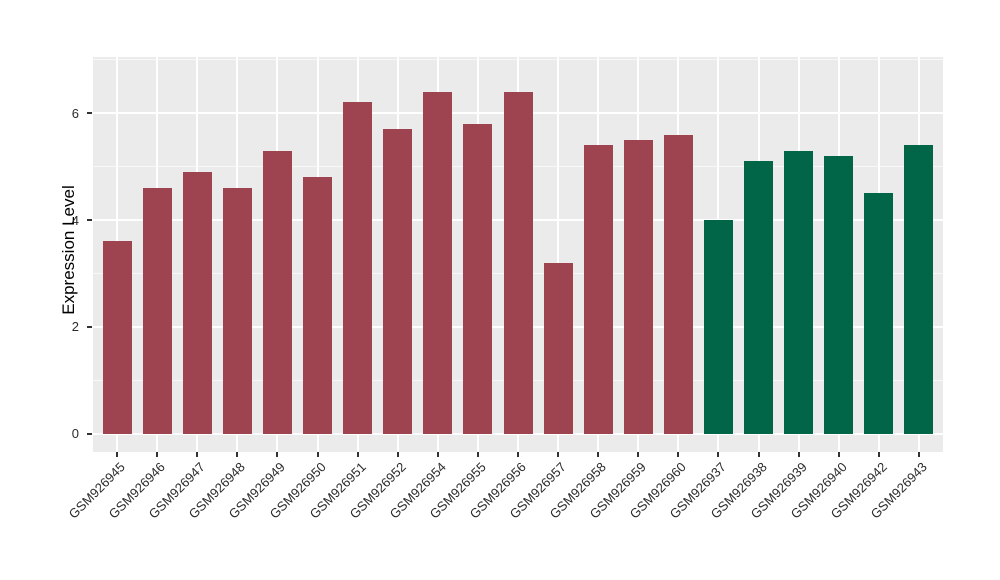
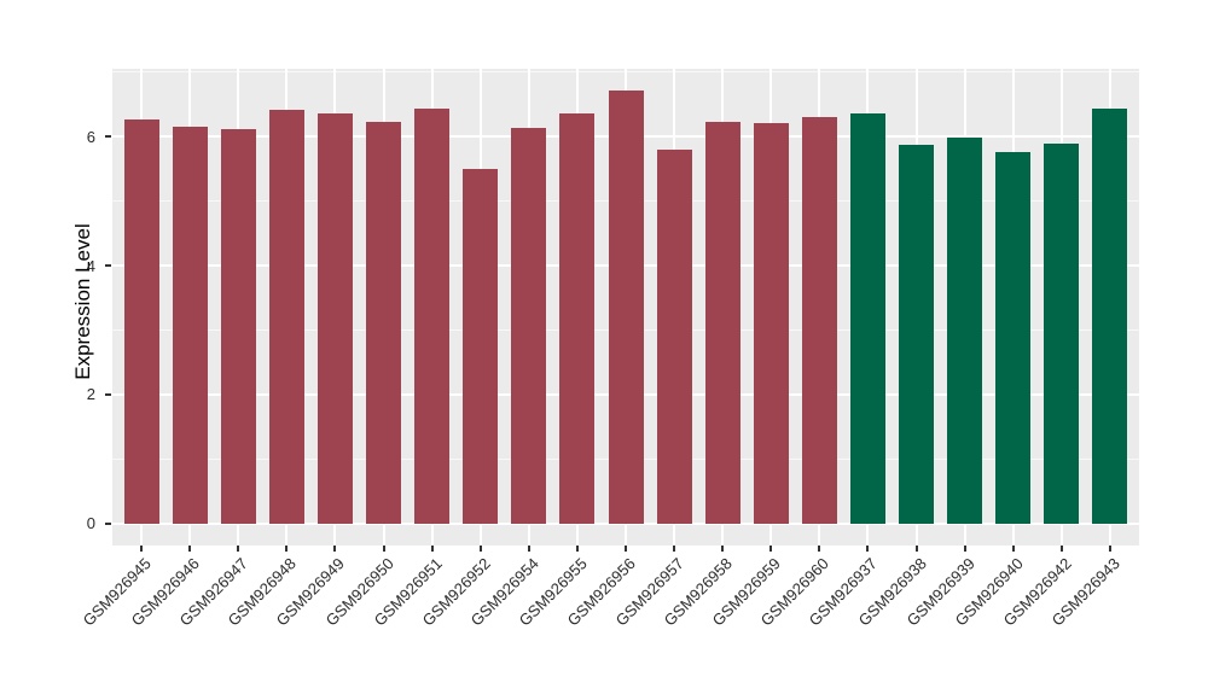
GSM926945: 3.6 -> 6.3
GSM926946: 4.6 -> 6.2
GSM926947: 4.9 -> 6.1
GSM926948: 4.6 -> 6.4
GSM926949: 5.3 -> 6.3
GSM926950: 4.8 -> 6.2
GSM926951: 6.2 -> 6.4
GSM926952: 5.7 -> 5.5
GSM926954: 6.4 -> 6.1
GSM926955: 5.8 -> 6.4
GSM926956: 6.4 -> 6.7
GSM926957: 3.2 -> 5.8
GSM926958: 5.4 -> 6.2
GSM926959: 5.5 -> 6.2
GSM926960: 5.6 -> 6.3
GSM926937: 4.0 -> 6.4
GSM926938: 5.1 -> 5.9
GSM926939: 5.3 -> 6.0
GSM926940: 5.2 -> 5.8
GSM926942: 4.5 -> 5.9
GSM926943: 5.4 -> 6.4
